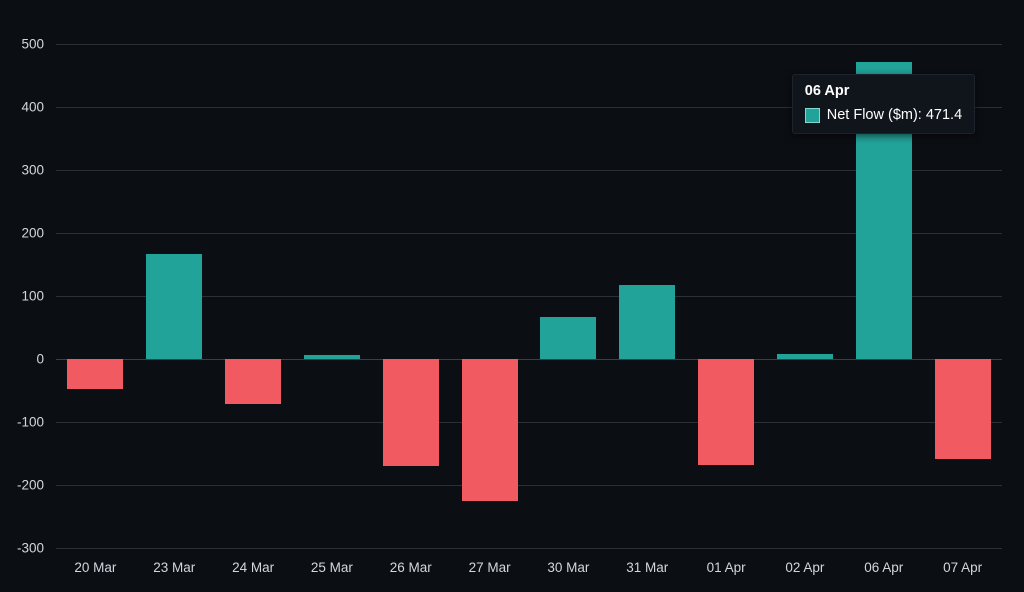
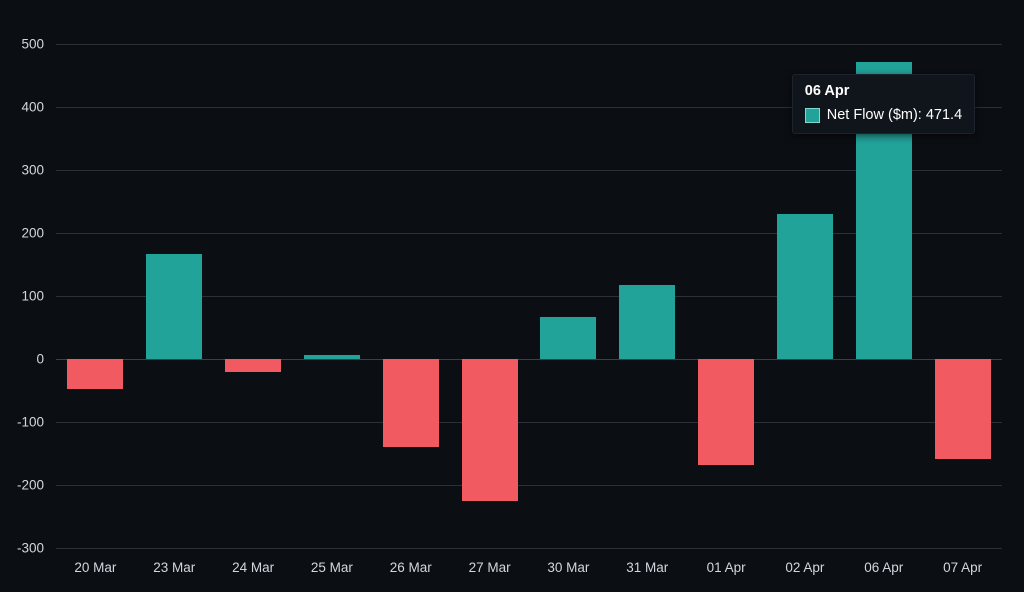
24 Mar: -70 -> -20
26 Mar: -170 -> -140
02 Apr: 10 -> 230
